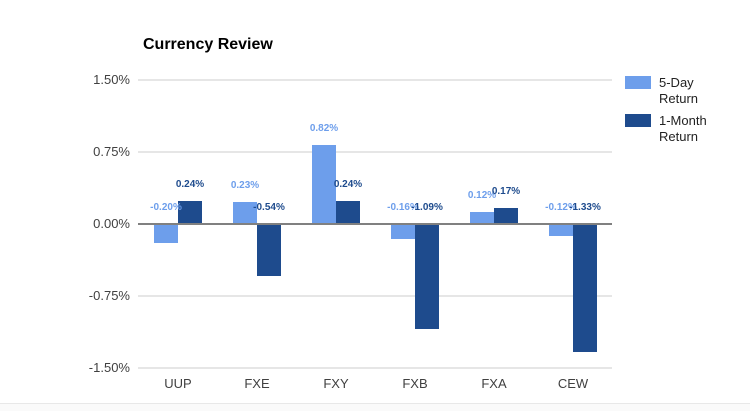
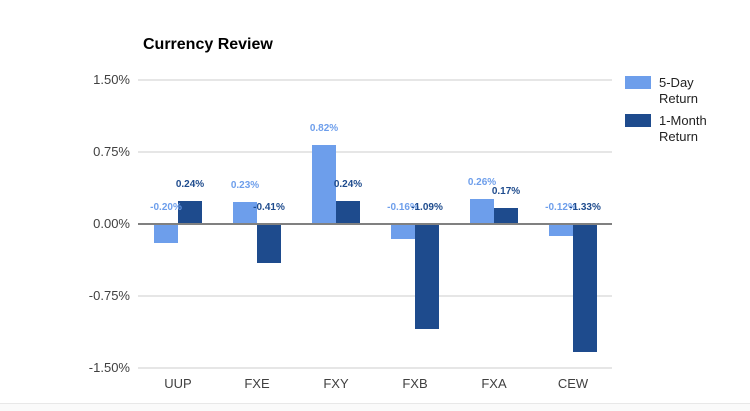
1-Month Return/FXE: -0.54% -> -0.41%
5-Day Return/FXA: 0.12% -> 0.26%
